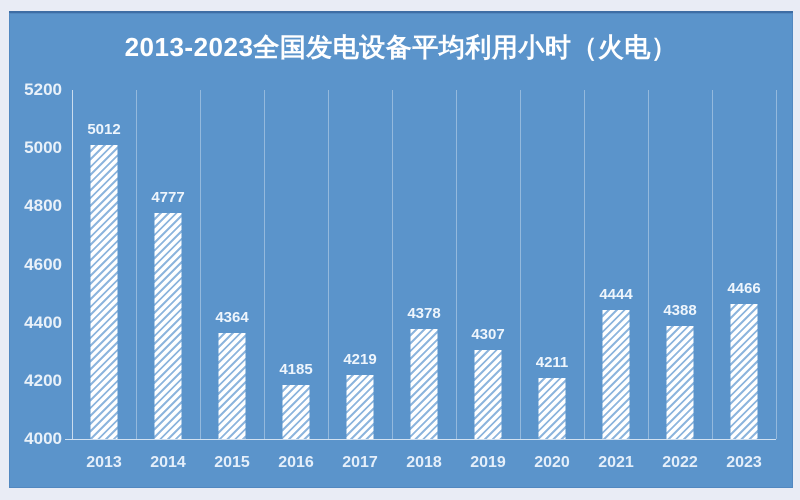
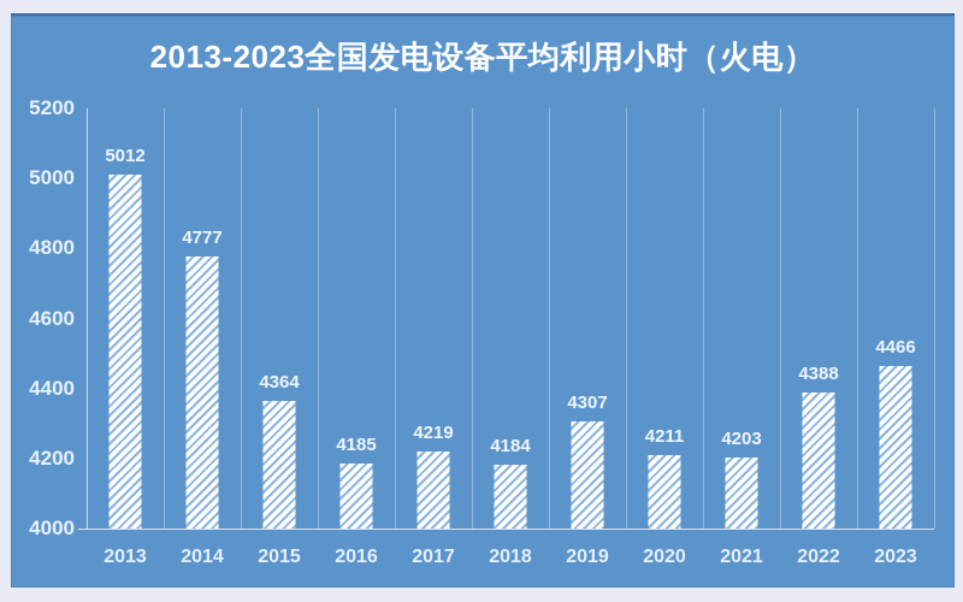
2018: 4378 -> 4184
2021: 4444 -> 4203
